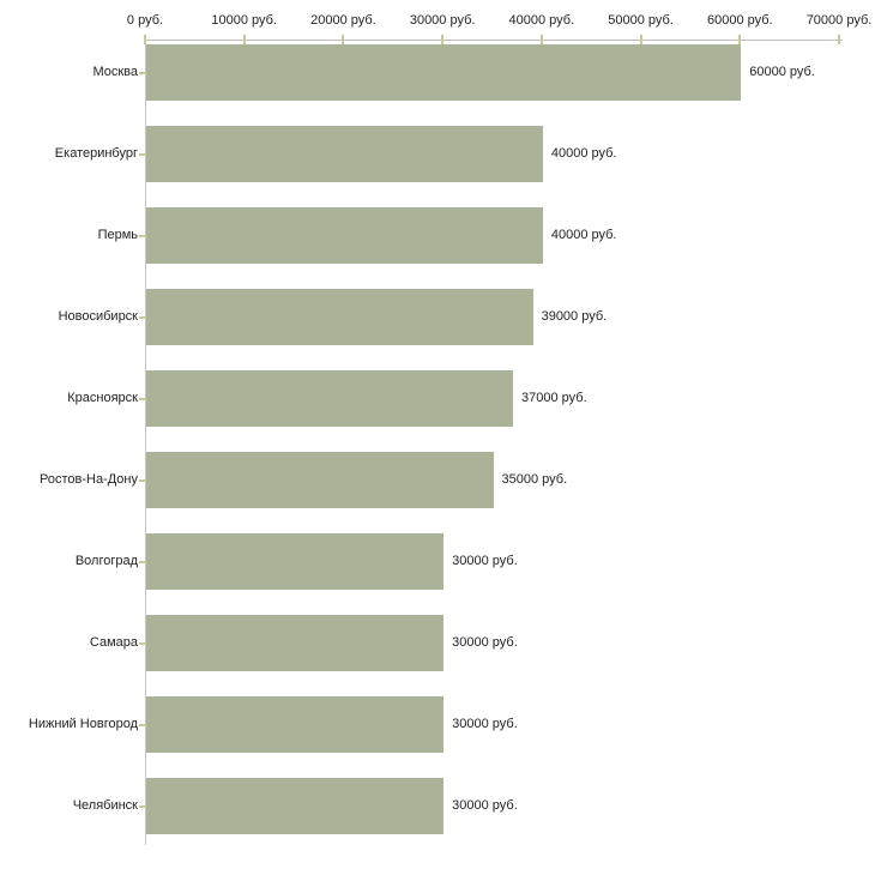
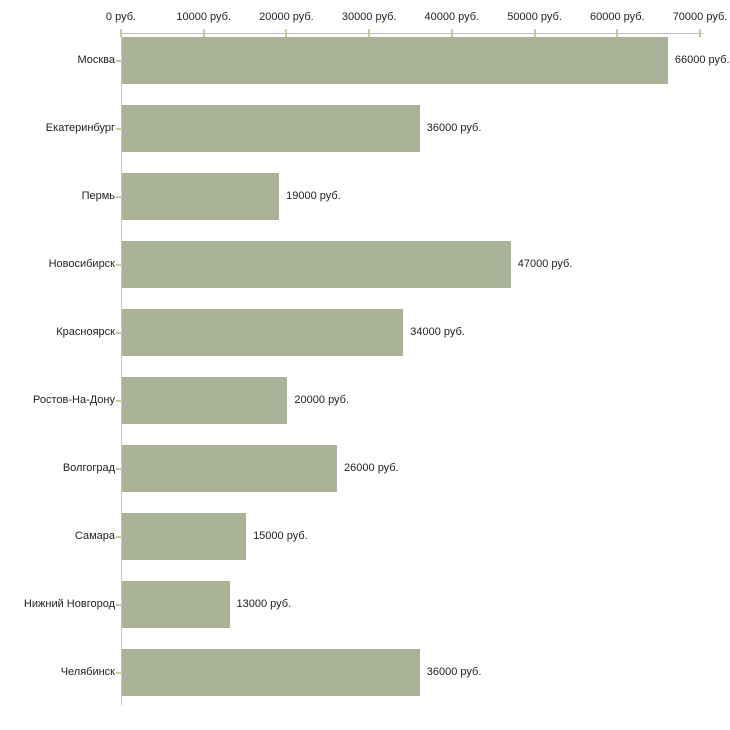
Москва: 60000 -> 66000
Екатеринбург: 40000 -> 36000
Пермь: 40000 -> 19000
Новосибирск: 39000 -> 47000
Красноярск: 37000 -> 34000
Ростов-На-Дону: 35000 -> 20000
Волгоград: 30000 -> 26000
Самара: 30000 -> 15000
Нижний Новгород: 30000 -> 13000
Челябинск: 30000 -> 36000
